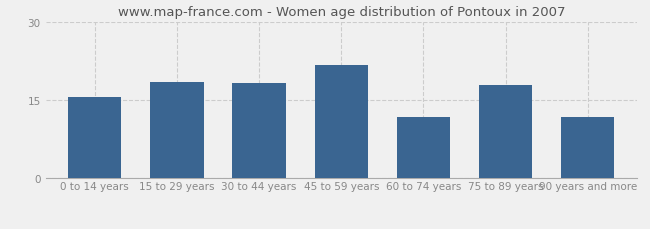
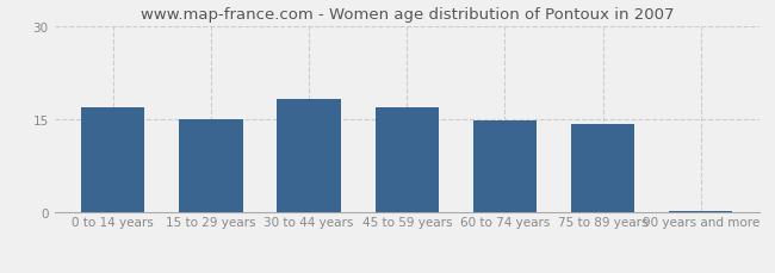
0 to 14 years: 15.6 -> 17.0
15 to 29 years: 18.4 -> 15.0
45 to 59 years: 21.8 -> 17.0
60 to 74 years: 11.8 -> 14.8
75 to 89 years: 18.0 -> 14.3
90 years and more: 11.8 -> 0.3
